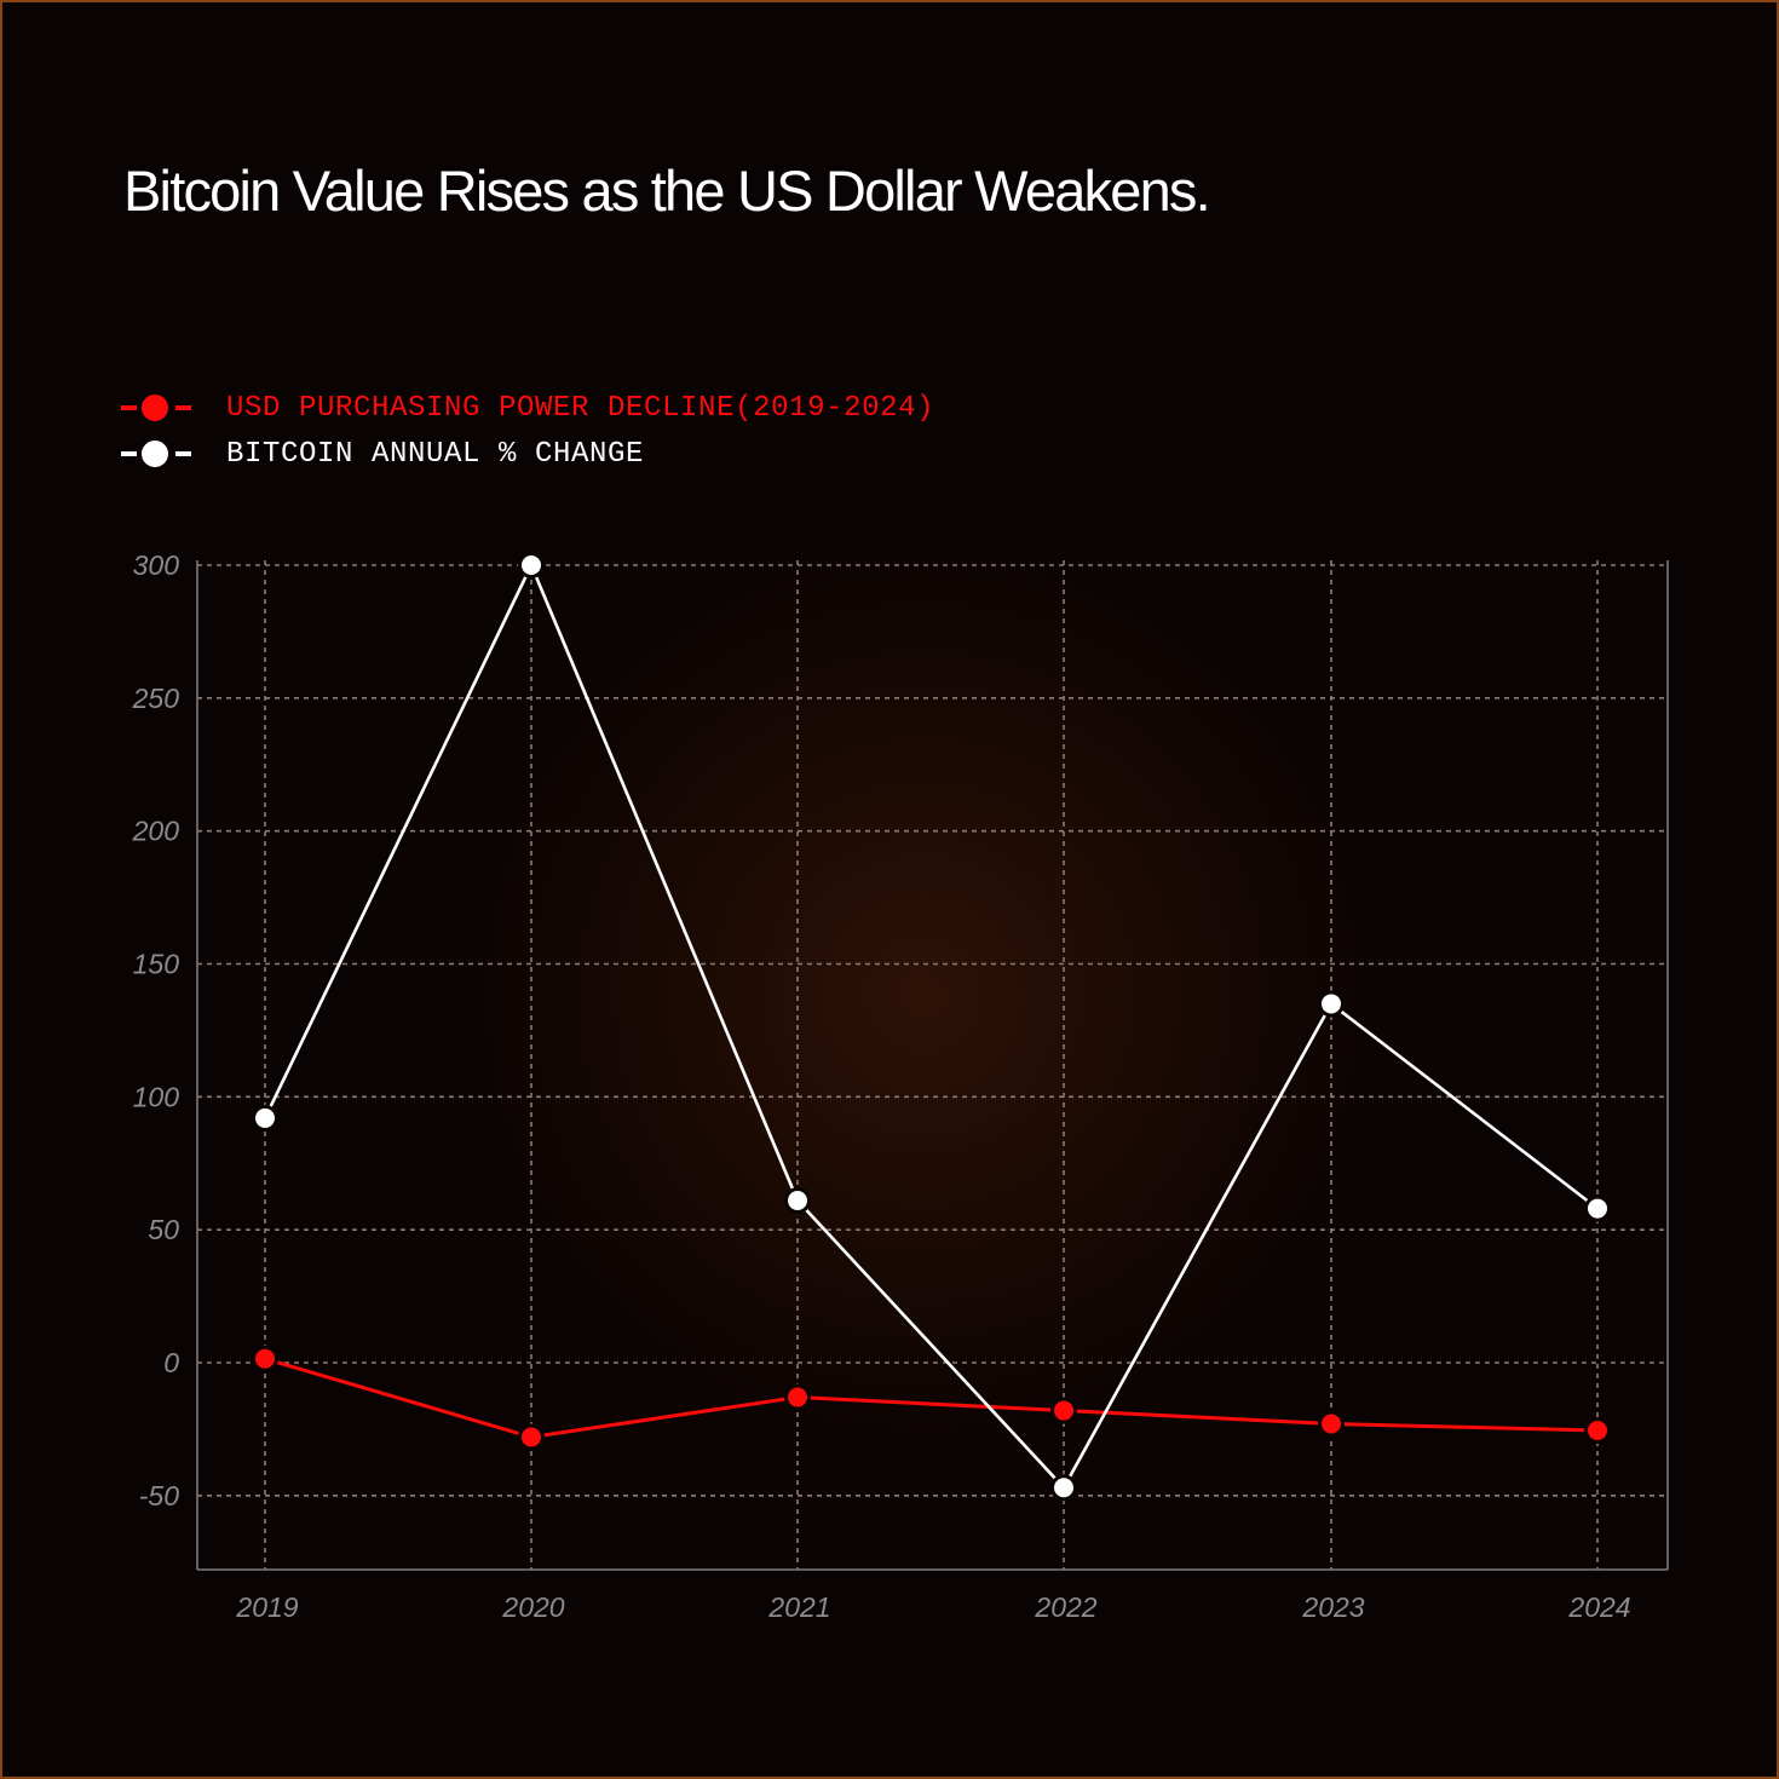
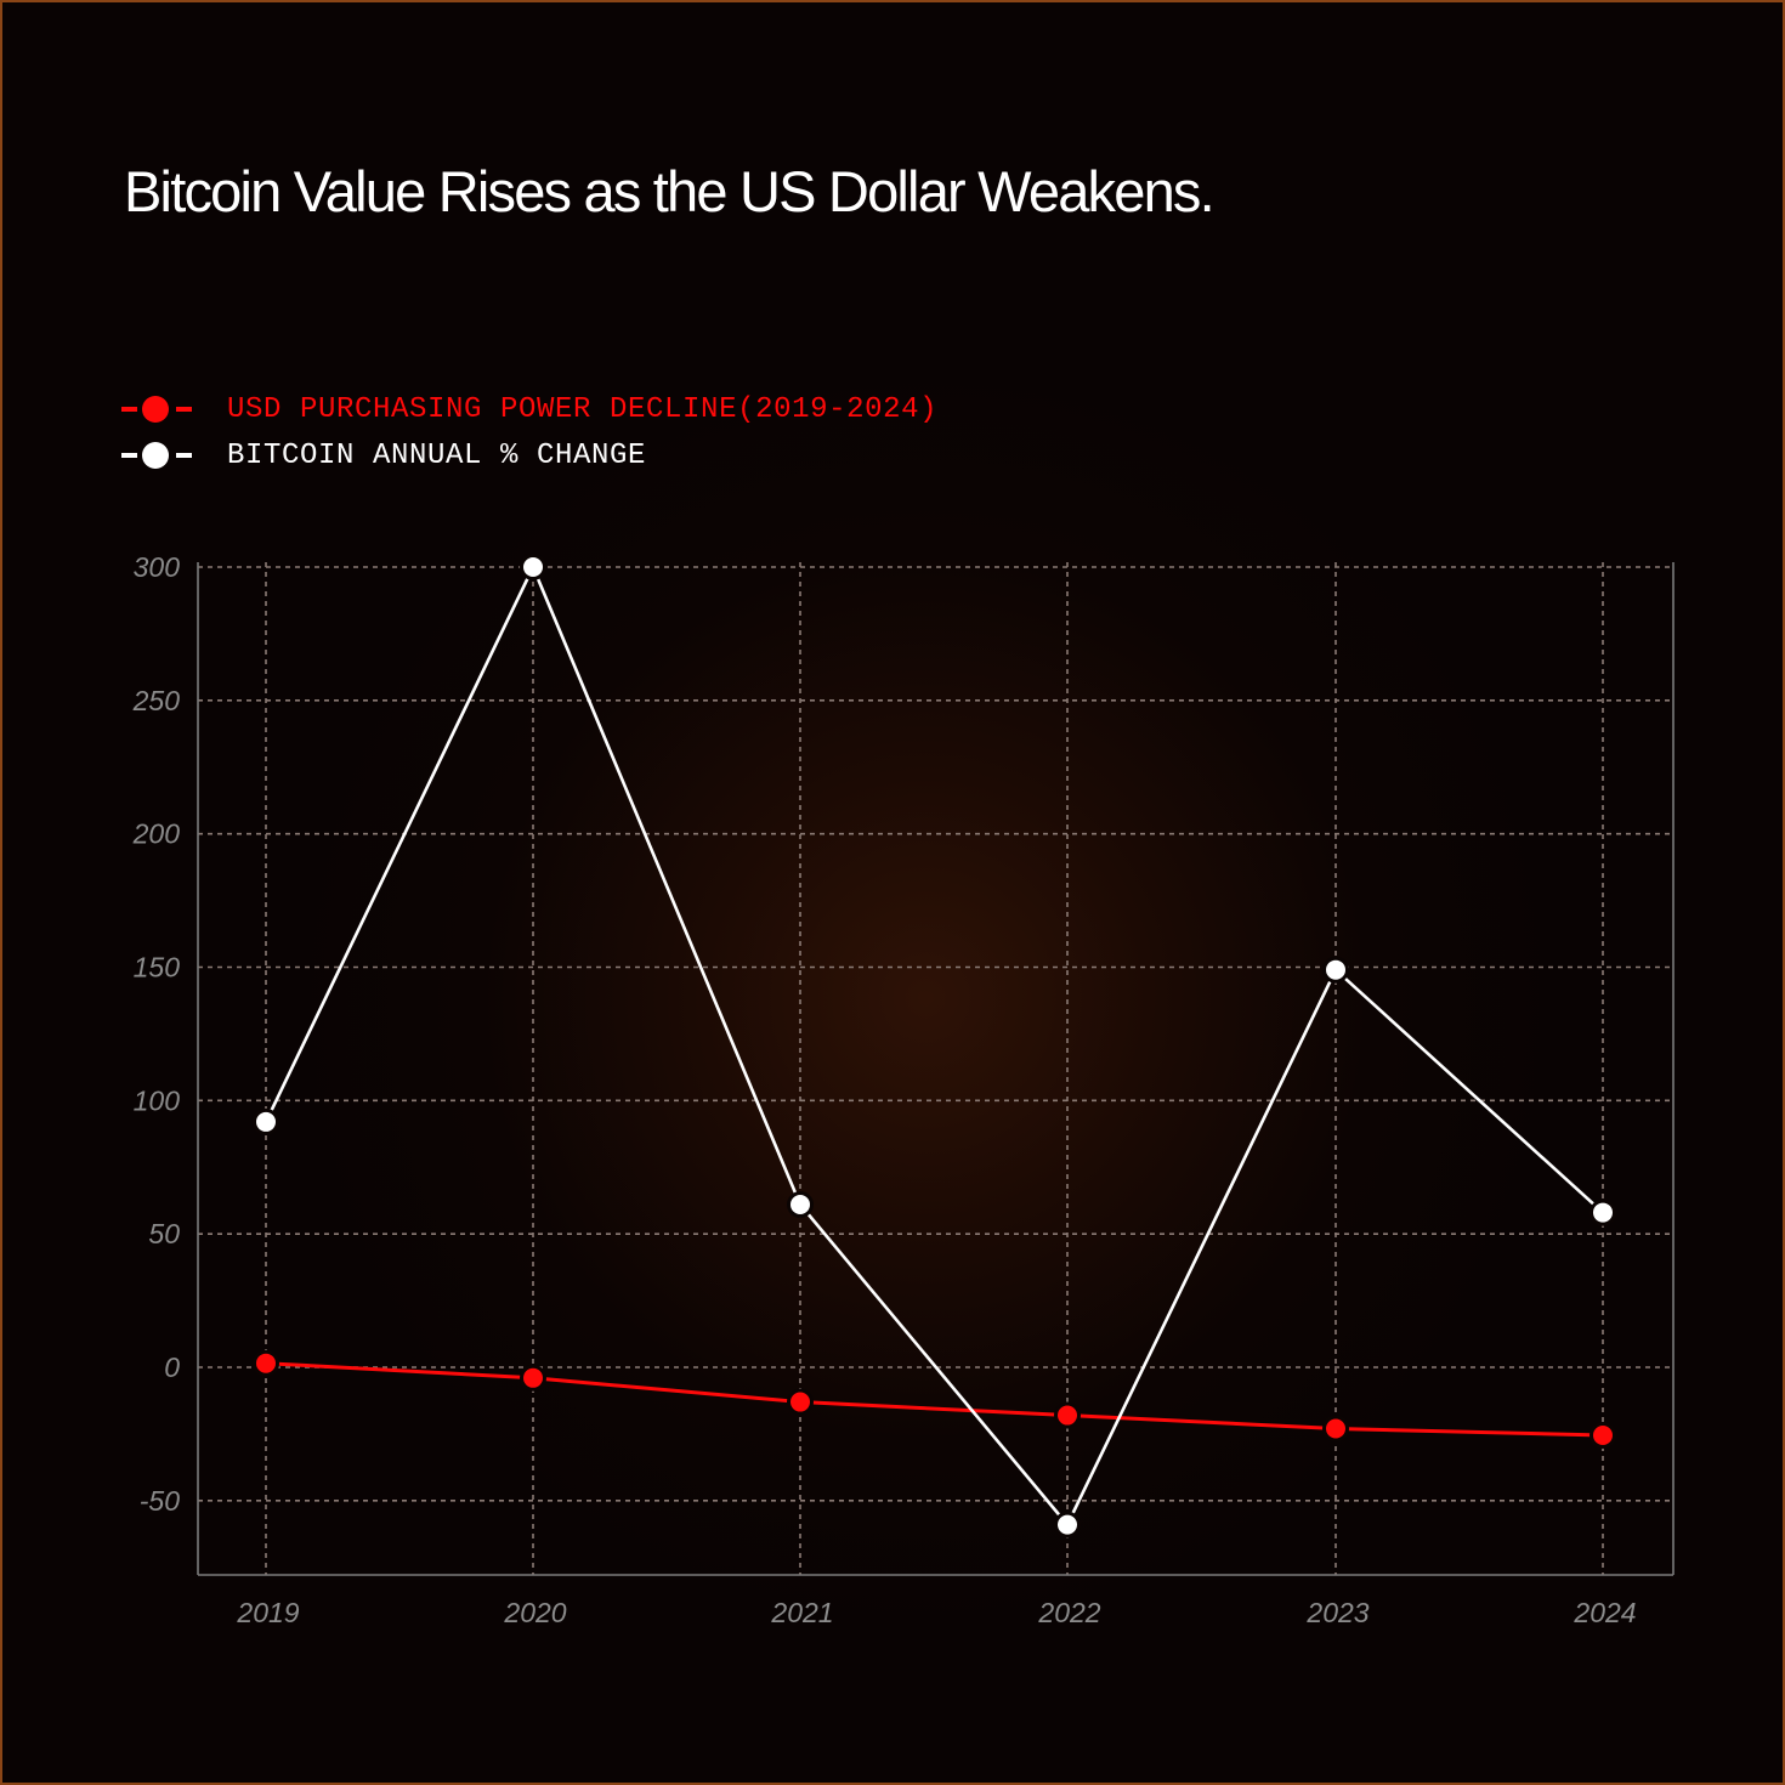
USD PURCHASING POWER DECLINE(2019-2024)/2020: -28 -> -4
BITCOIN ANNUAL % CHANGE/2022: -47 -> -59
BITCOIN ANNUAL % CHANGE/2023: 135 -> 149
